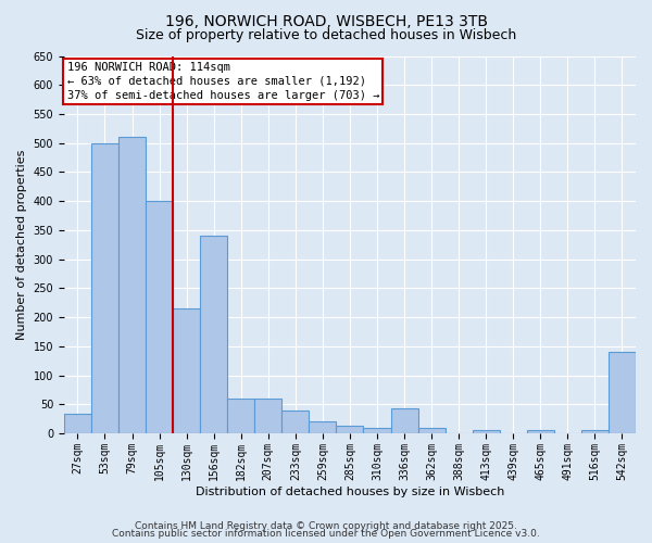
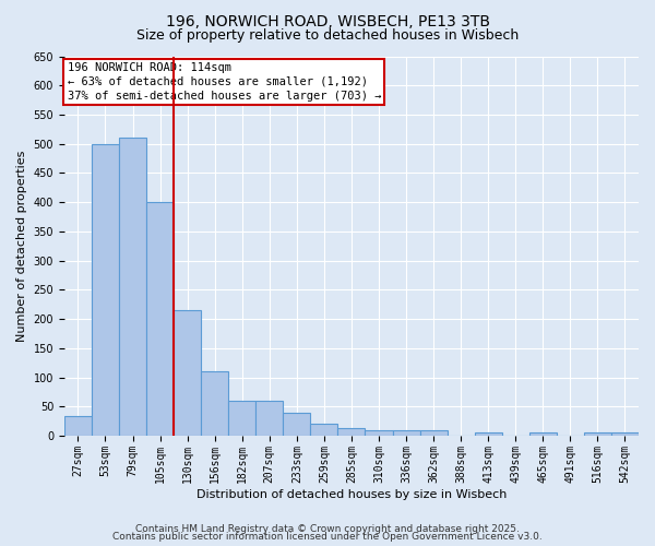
156sqm: 340 -> 110
336sqm: 44 -> 10
542sqm: 140 -> 5
